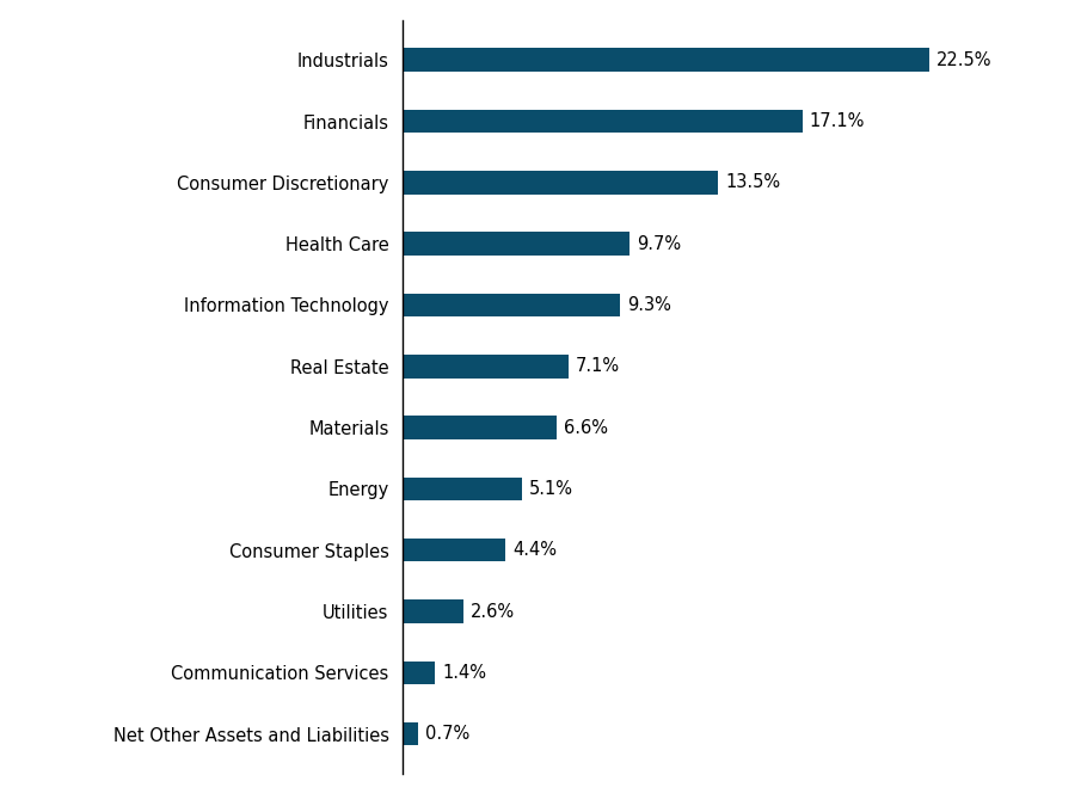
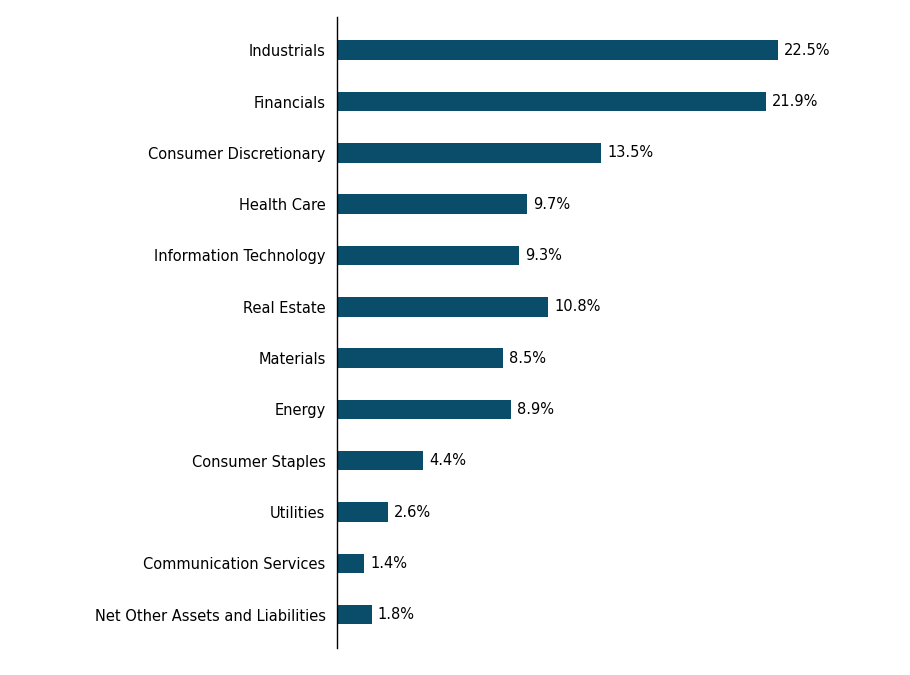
Financials: 17.1% -> 21.9%
Real Estate: 7.1% -> 10.8%
Materials: 6.6% -> 8.5%
Energy: 5.1% -> 8.9%
Net Other Assets and Liabilities: 0.7% -> 1.8%
